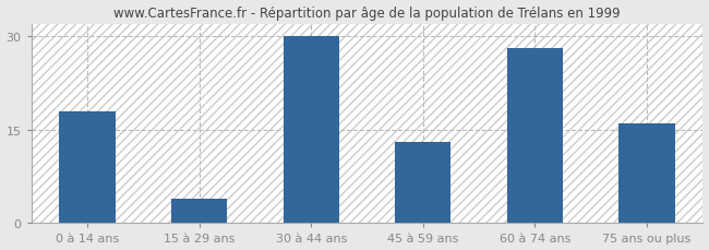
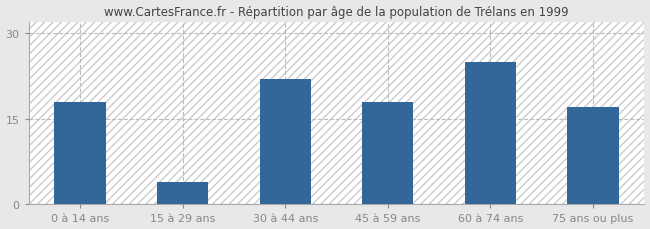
30 à 44 ans: 30 -> 22
45 à 59 ans: 13 -> 18
60 à 74 ans: 28 -> 25
75 ans ou plus: 16 -> 17
